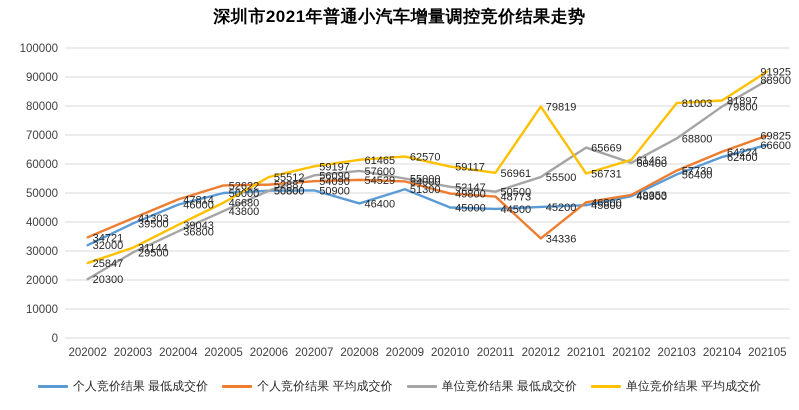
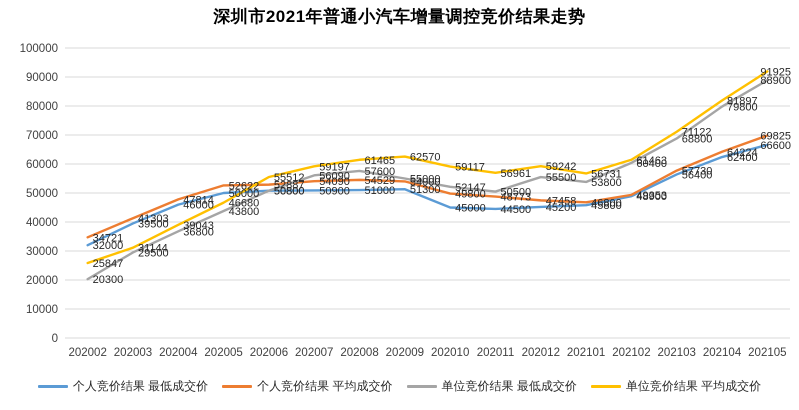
个人竞价结果 最低成交价/202008: 46400 -> 51000
个人竞价结果 平均成交价/202012: 34336 -> 47458
单位竞价结果 平均成交价/202012: 79819 -> 59242
单位竞价结果 最低成交价/202101: 65669 -> 53800
单位竞价结果 平均成交价/202103: 81003 -> 71122
